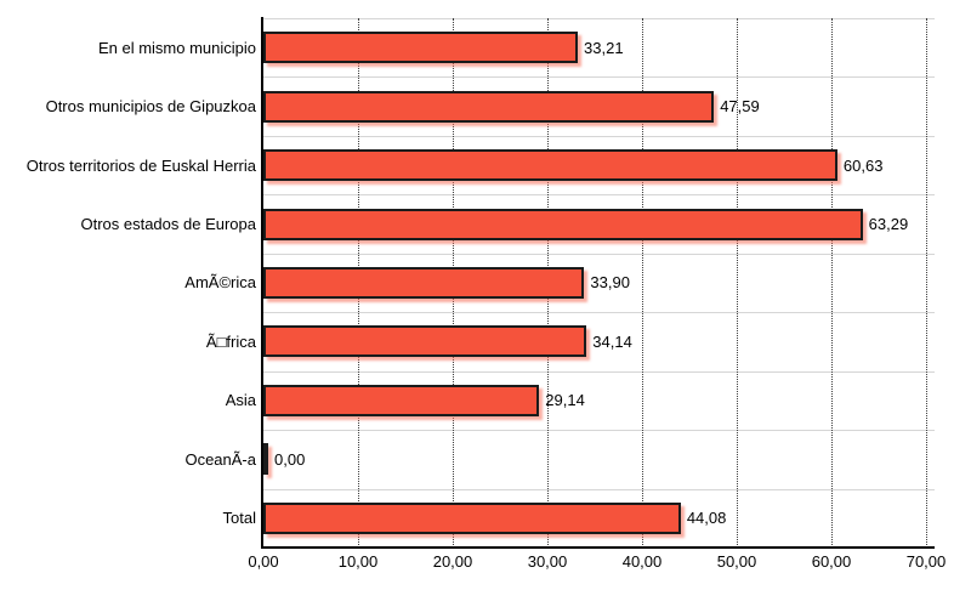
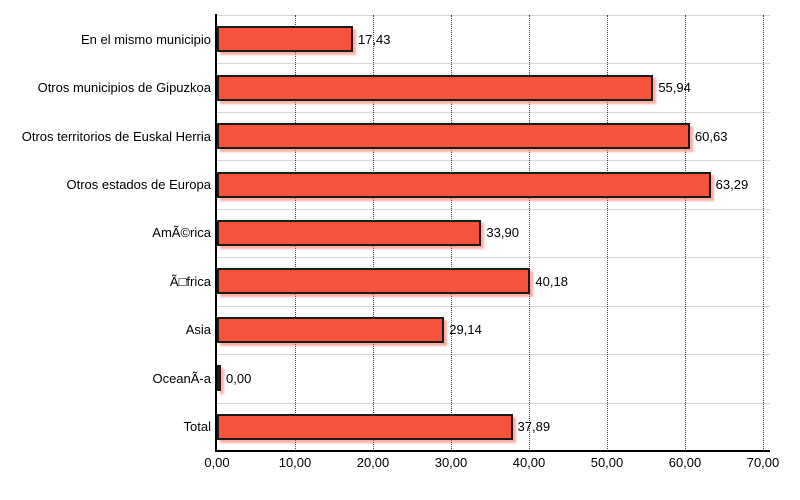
En el mismo municipio: 33,21 -> 17,43
Otros municipios de Gipuzkoa: 47,59 -> 55,94
Ã□frica: 34,14 -> 40,18
Total: 44,08 -> 37,89
